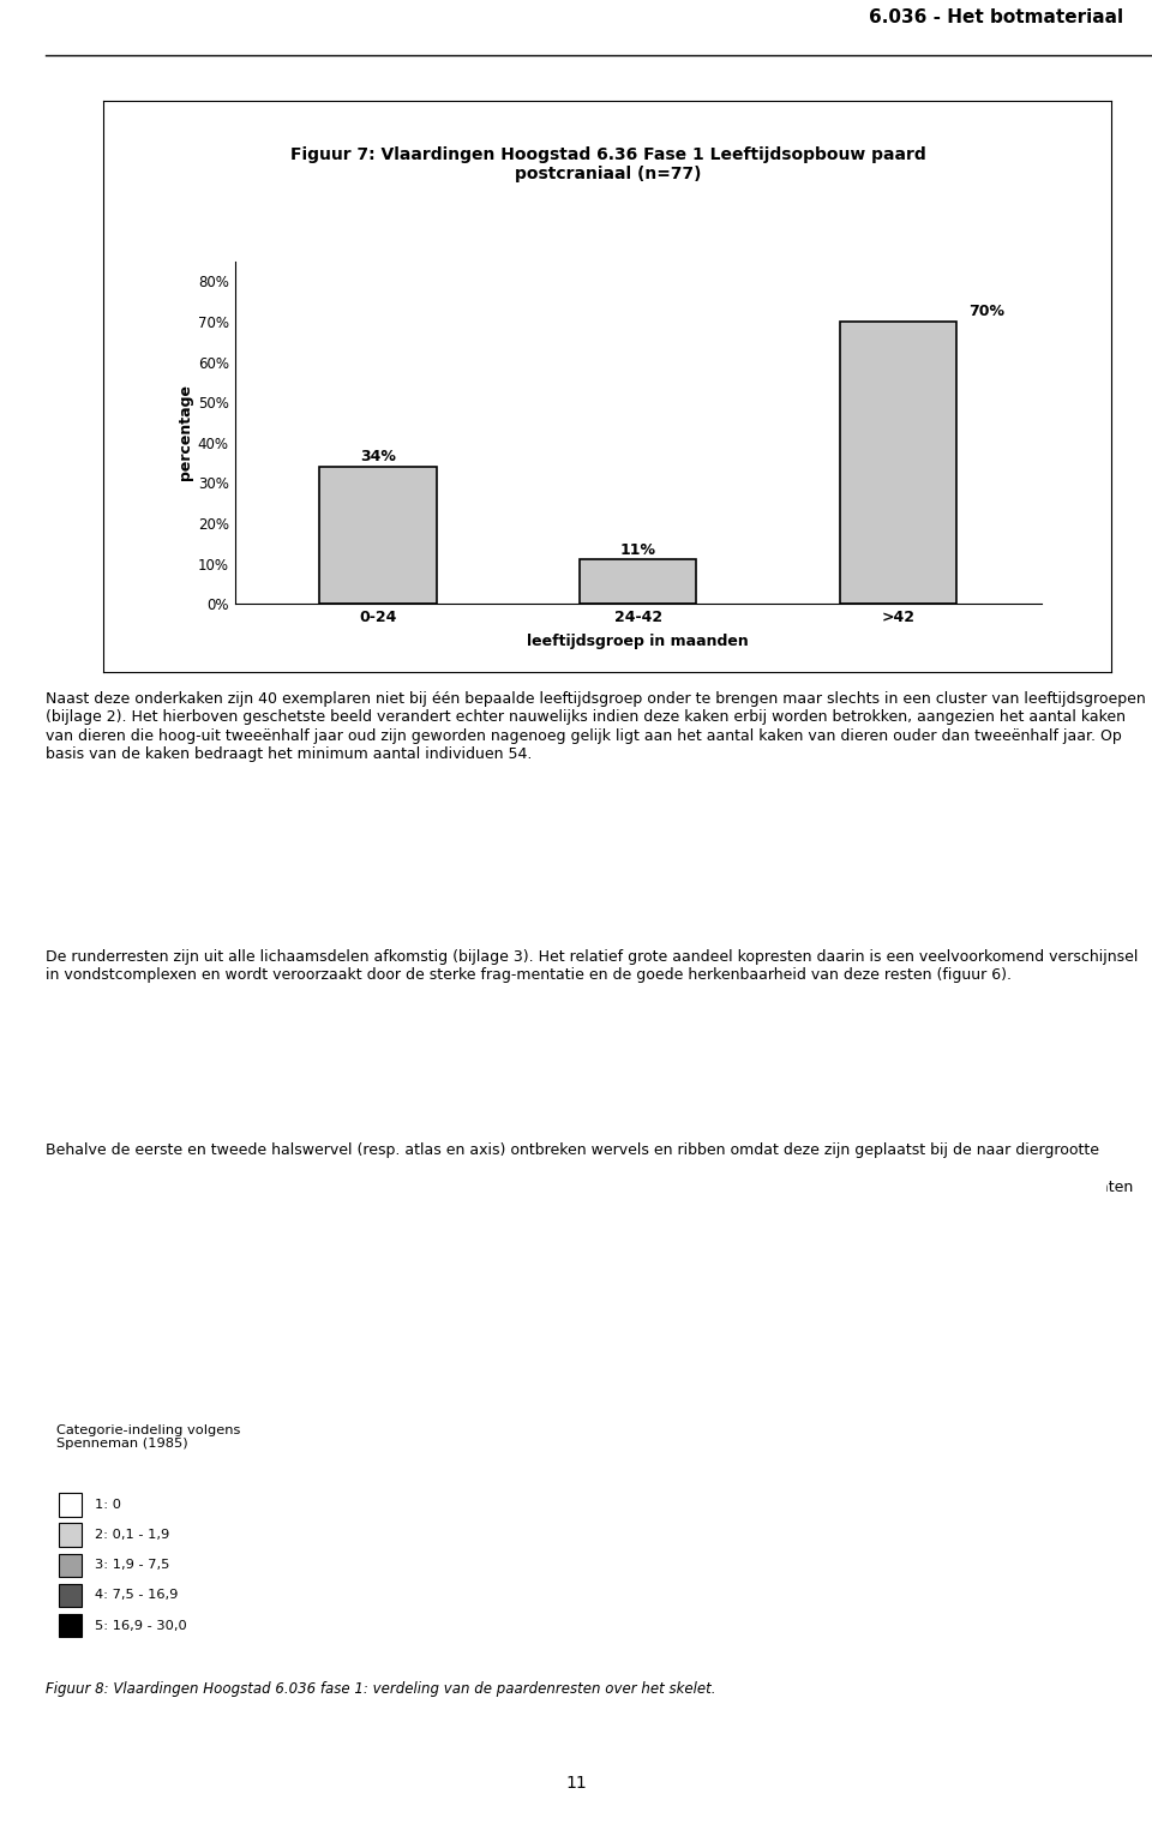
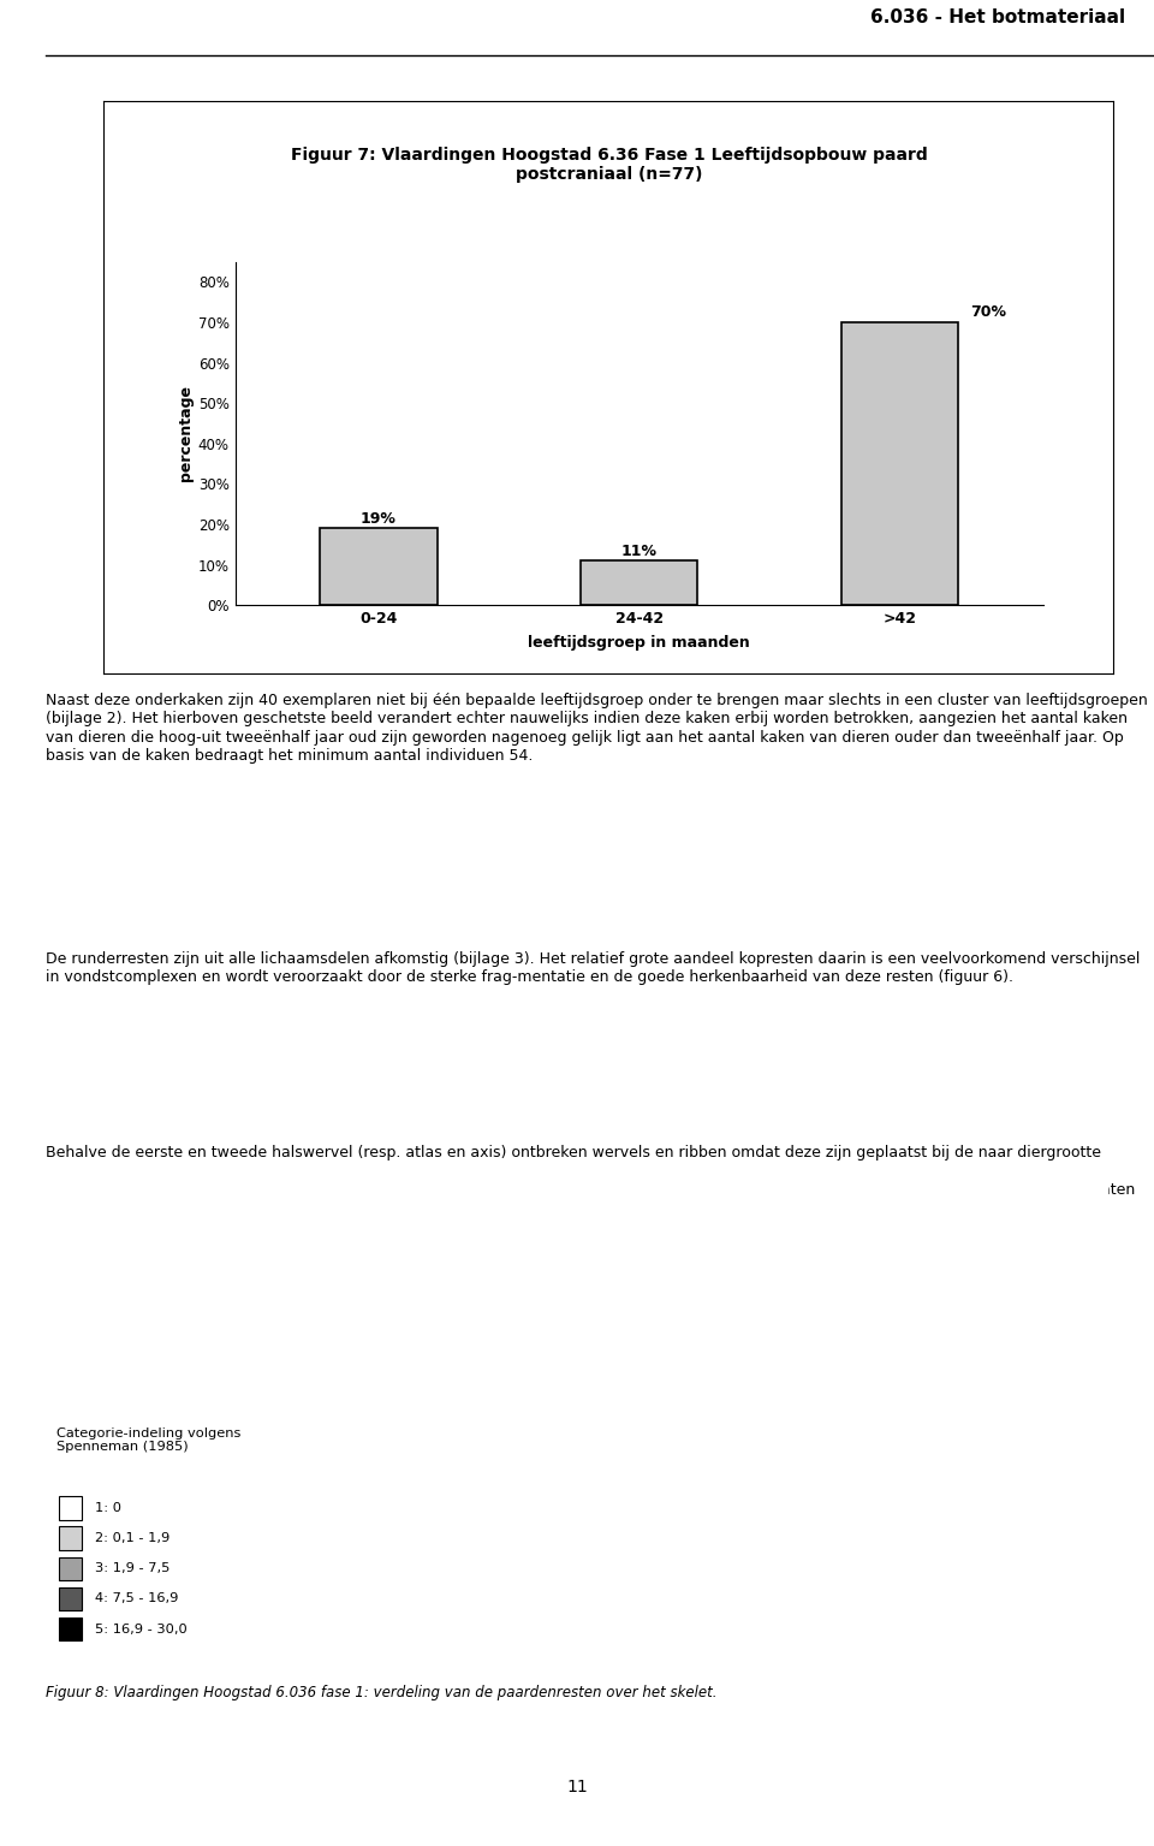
0-24: 34% -> 19%
